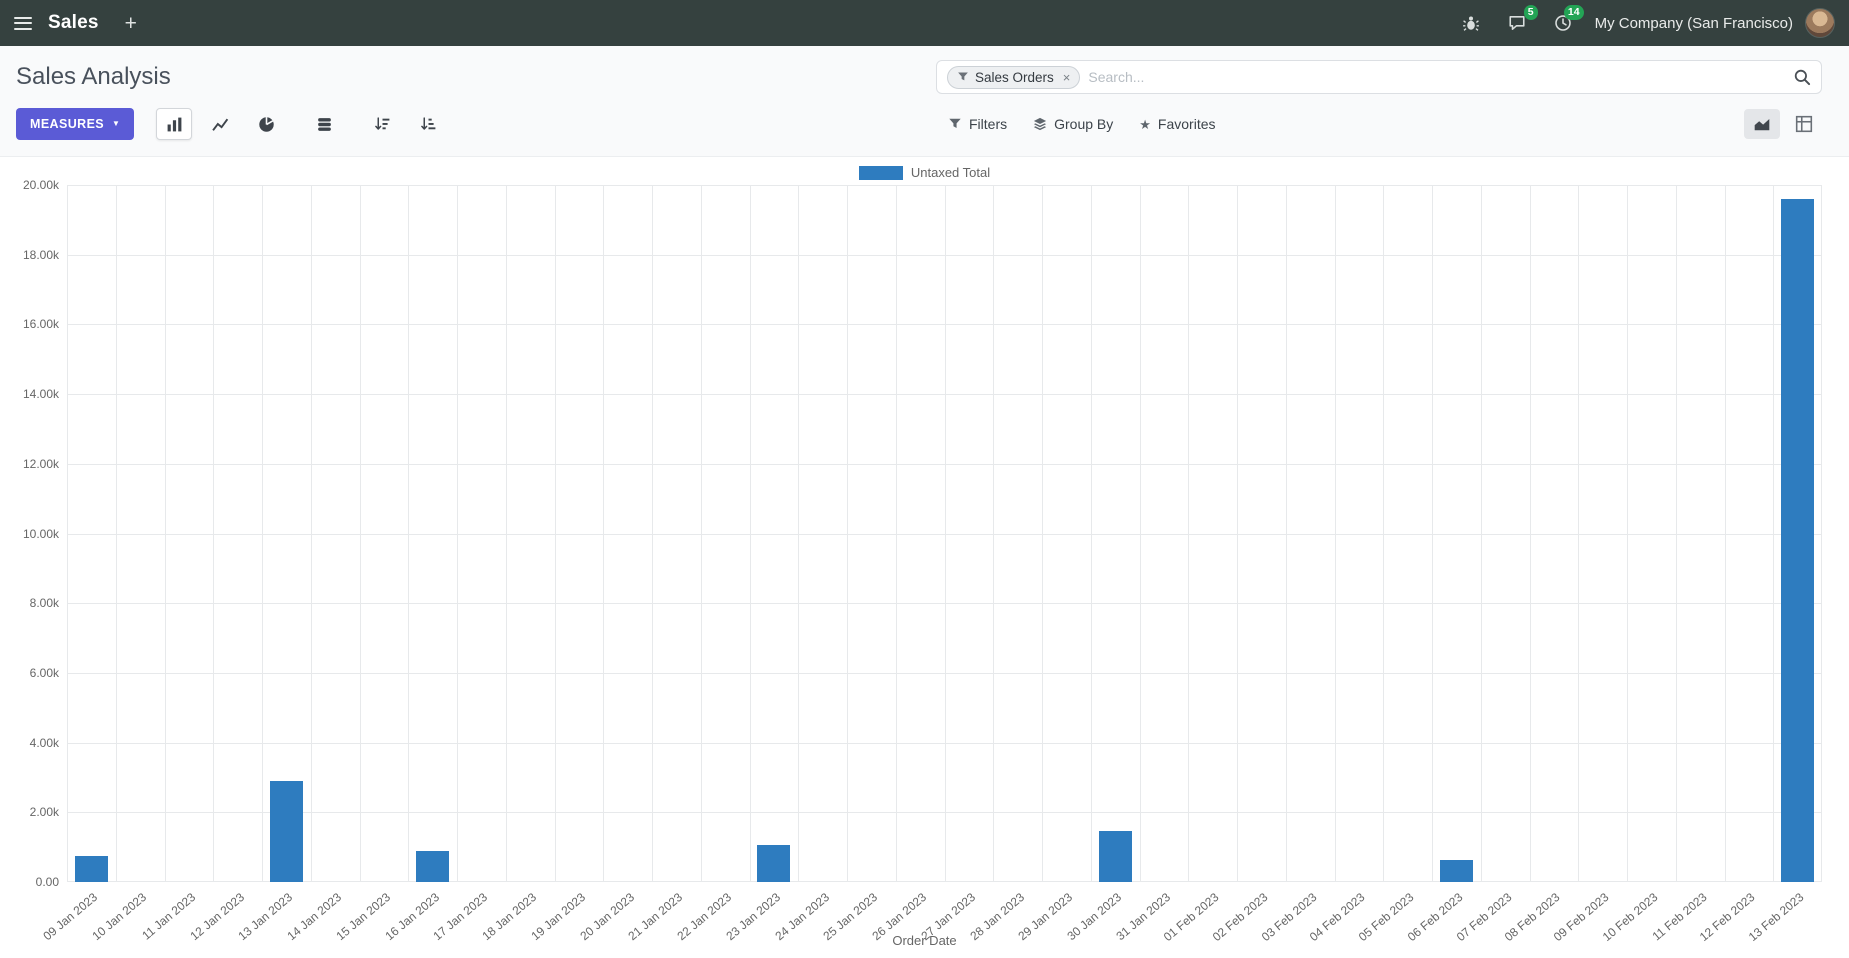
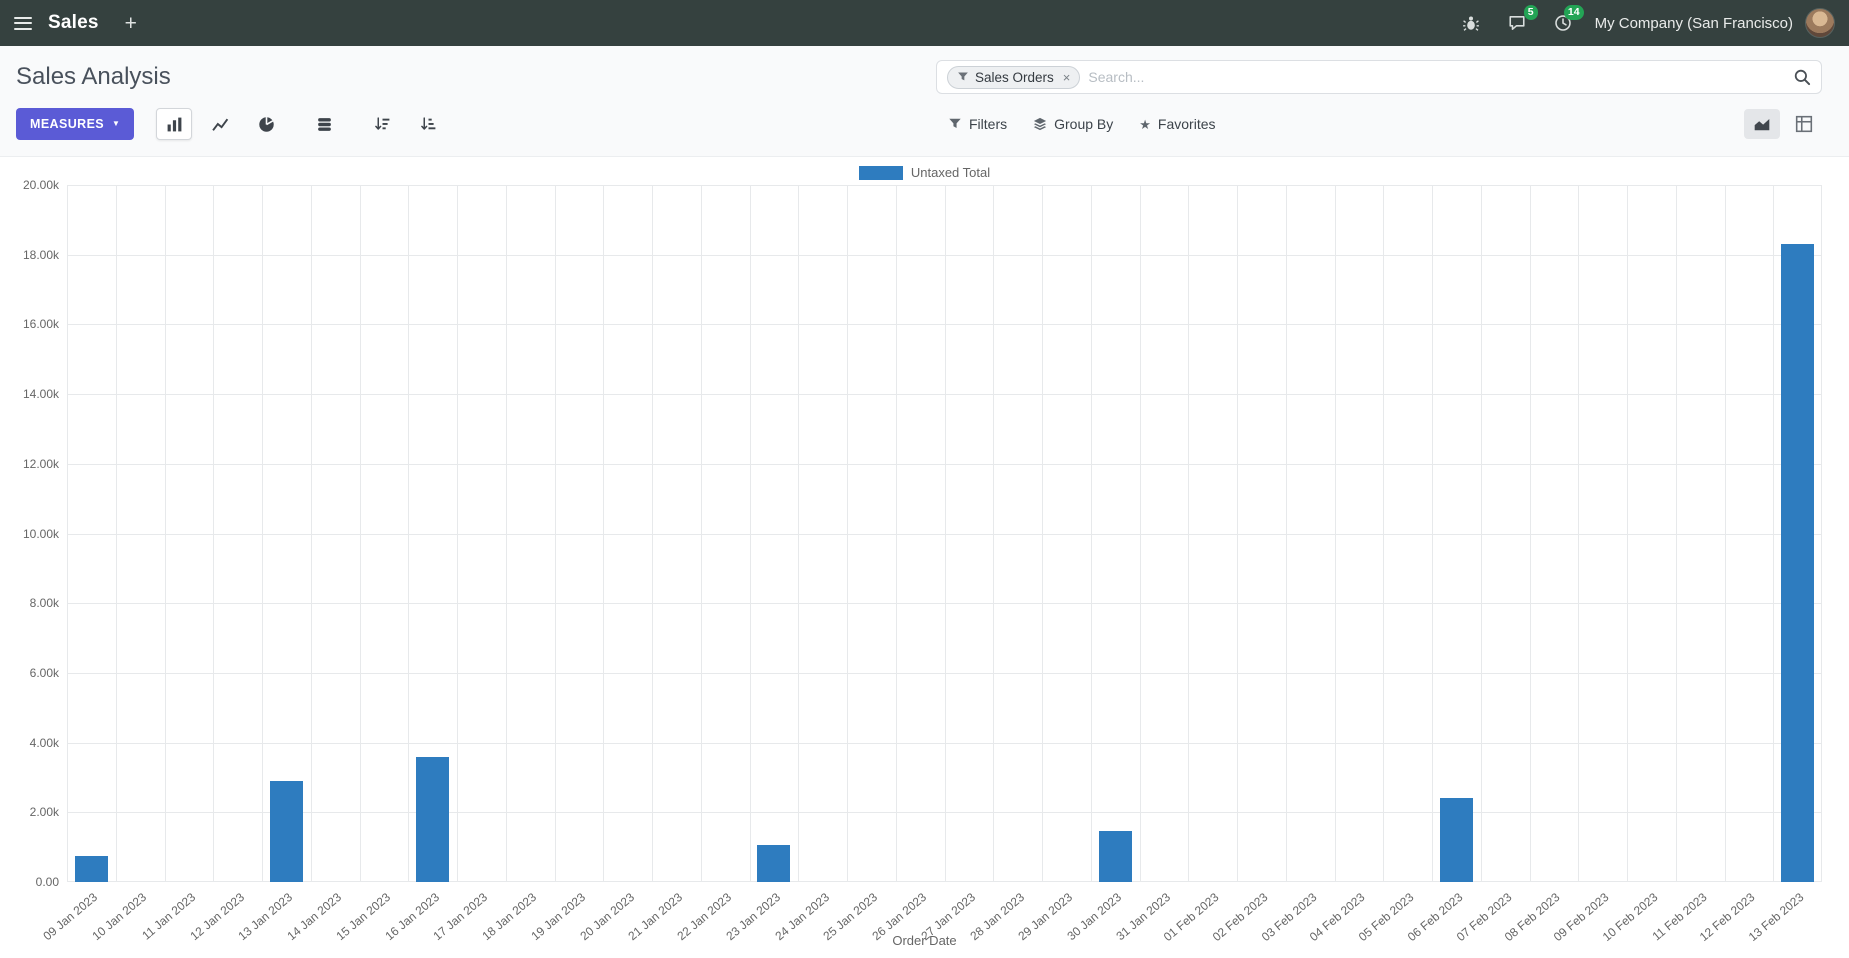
16 Jan 2023: 0.9k -> 3.6k
06 Feb 2023: 0.6k -> 2.4k
13 Feb 2023: 19.6k -> 18.3k
